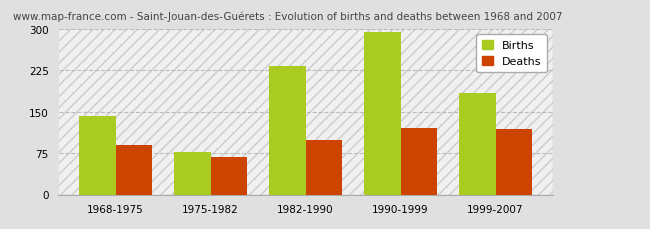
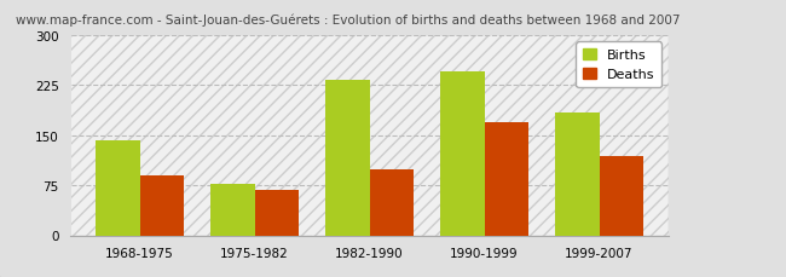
Births/1990-1999: 295 -> 246
Deaths/1990-1999: 120 -> 170
